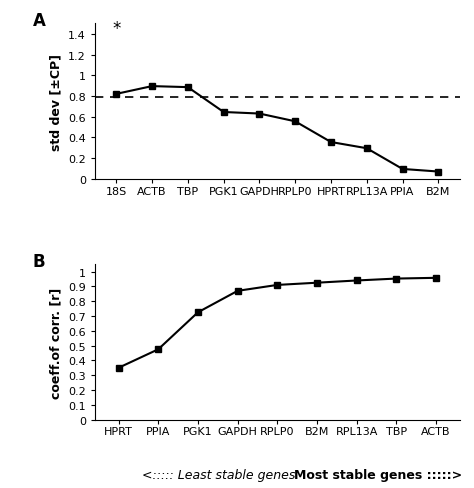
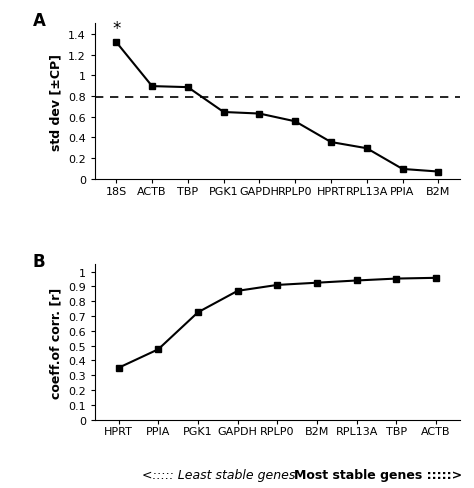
18S: 0.82 -> 1.32
